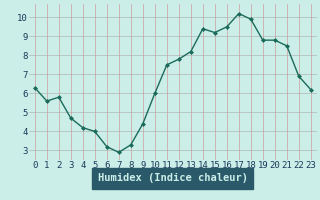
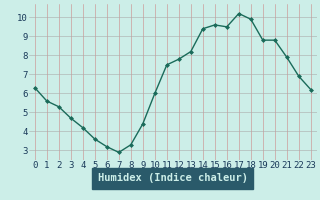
2: 5.8 -> 5.3
5: 4.0 -> 3.6
15: 9.2 -> 9.6
21: 8.5 -> 7.9
